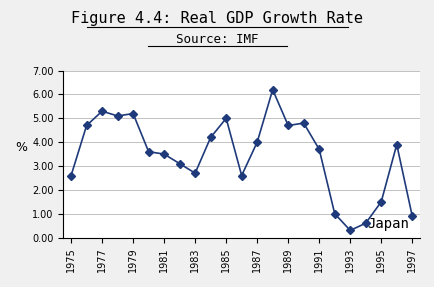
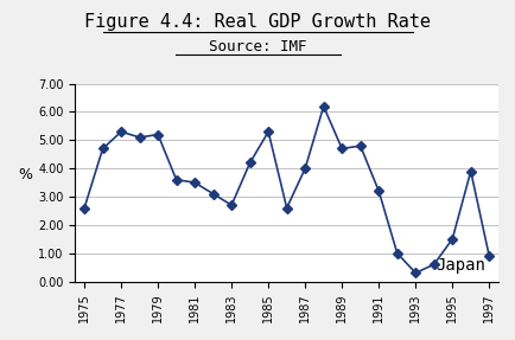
1985: 5.0 -> 5.3
1991: 3.7 -> 3.2
